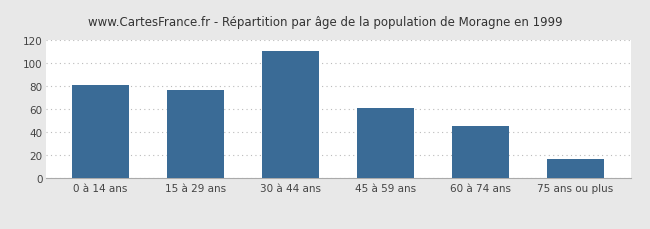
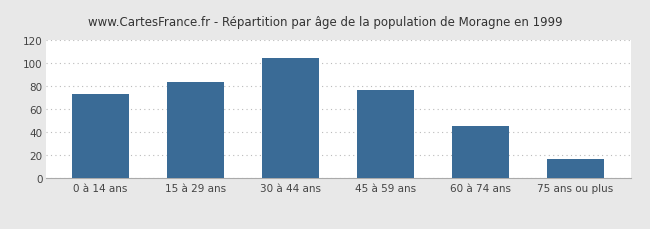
0 à 14 ans: 81 -> 73
15 à 29 ans: 77 -> 84
30 à 44 ans: 111 -> 105
45 à 59 ans: 61 -> 77
